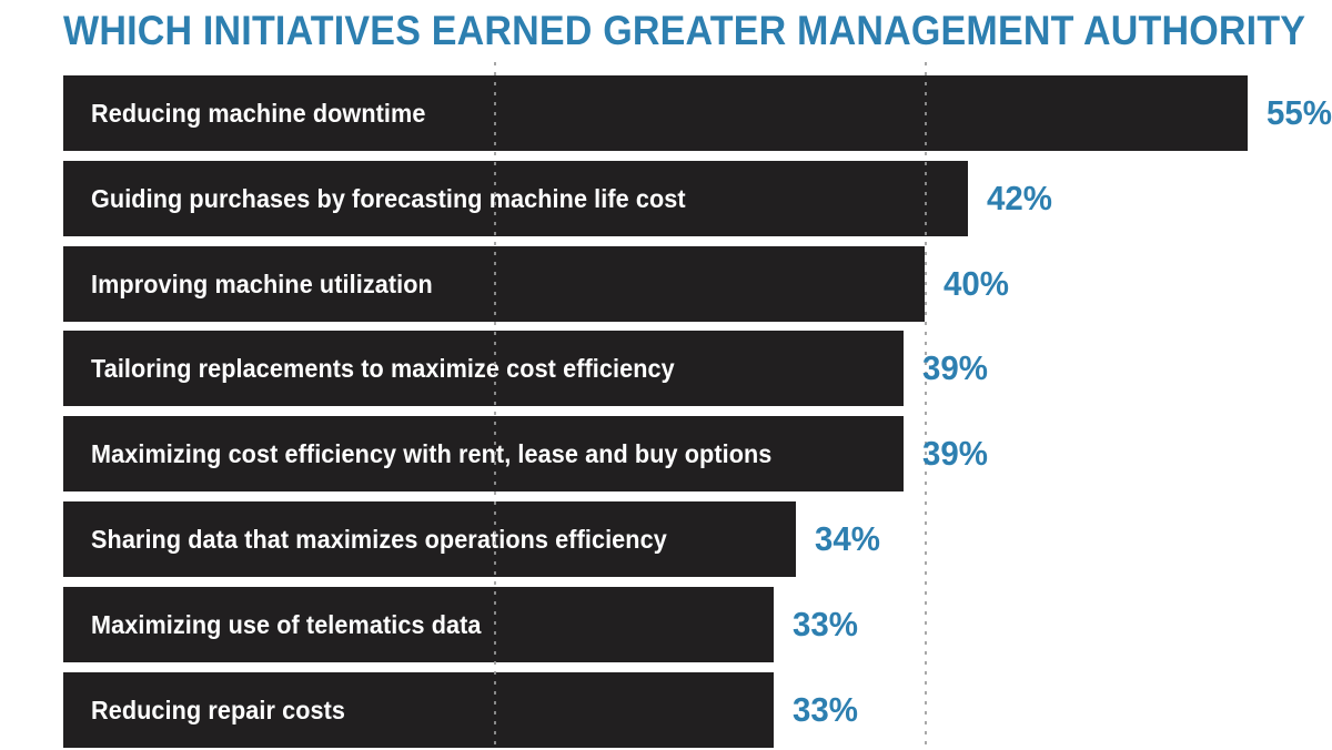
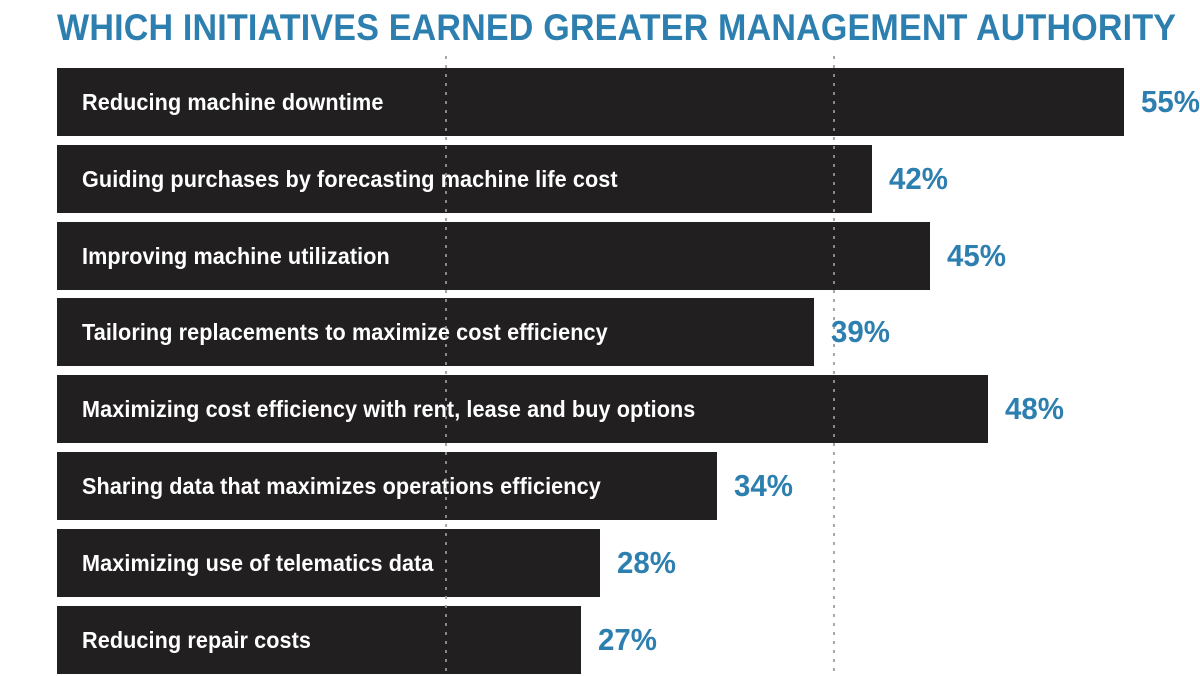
Improving machine utilization: 40% -> 45%
Maximizing cost efficiency with rent, lease and buy options: 39% -> 48%
Maximizing use of telematics data: 33% -> 28%
Reducing repair costs: 33% -> 27%
